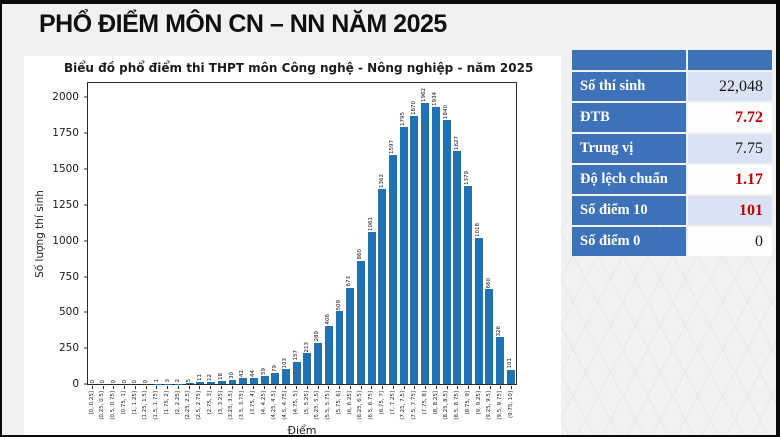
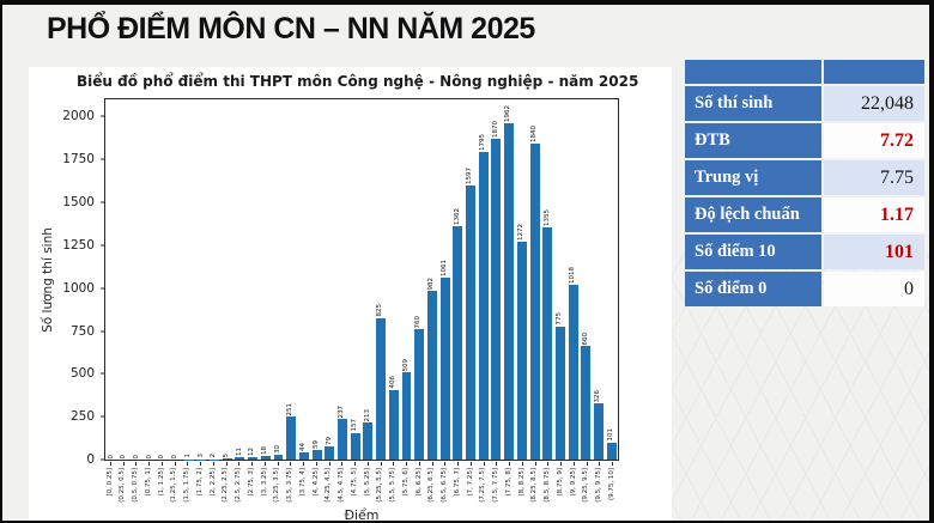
(3.5, 3.75]: 42 -> 251
(4.5, 4.75]: 103 -> 237
(5.25, 5.5]: 289 -> 825
(6, 6.25]: 673 -> 760
(6.25, 6.5]: 860 -> 982
(8, 8.25]: 1934 -> 1272
(8.5, 8.75]: 1627 -> 1355
(8.75, 9]: 1379 -> 775
